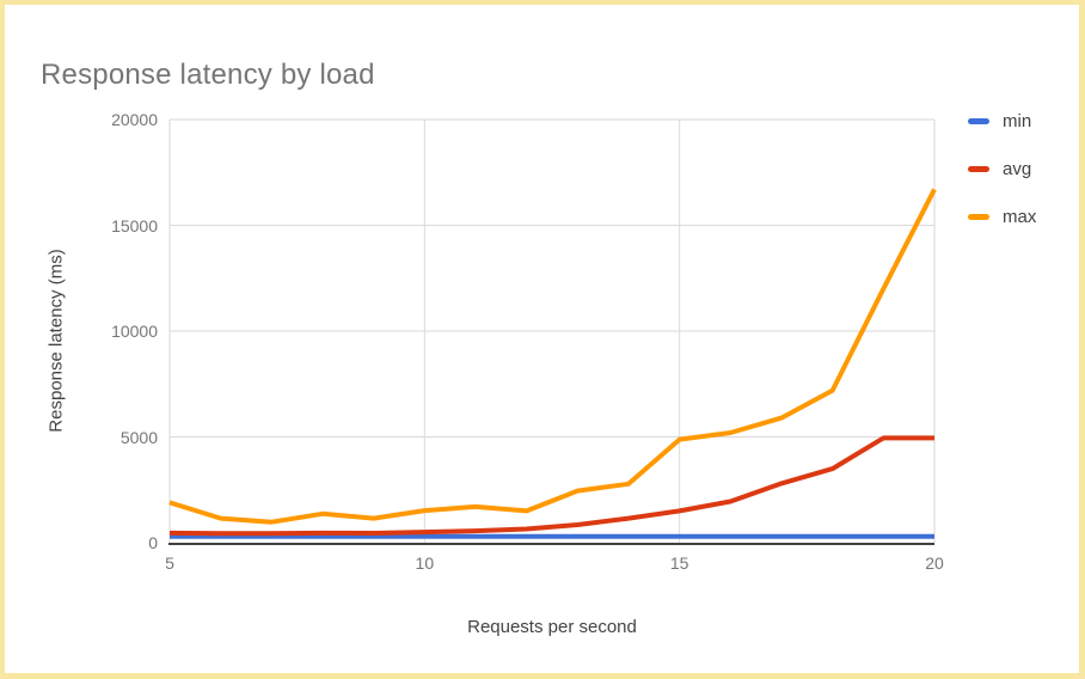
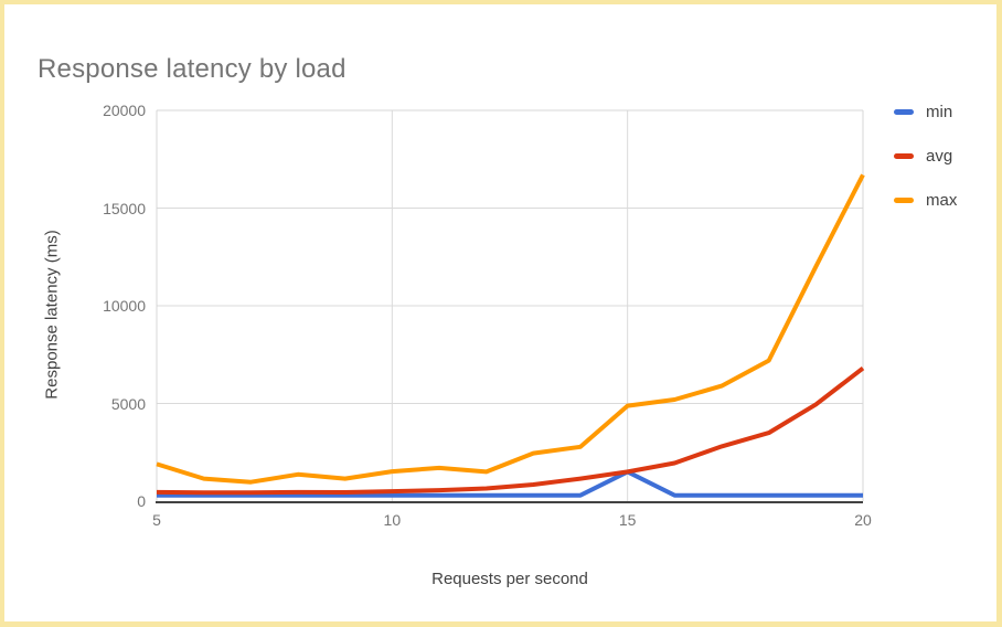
min/15: 300 -> 1500
avg/20: 5000 -> 6800
